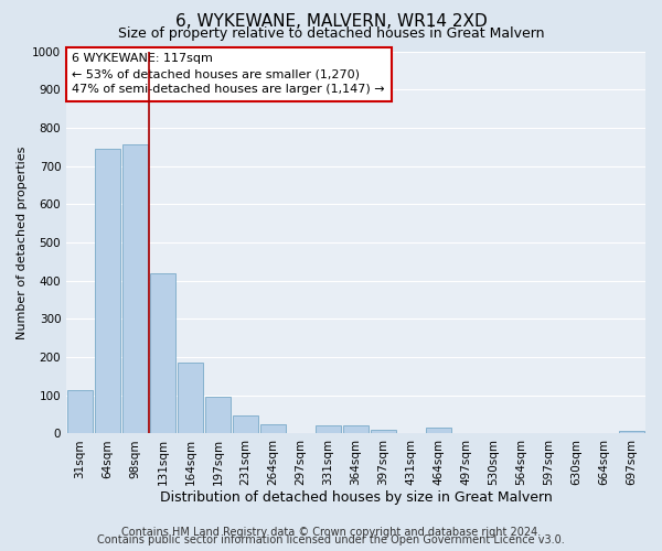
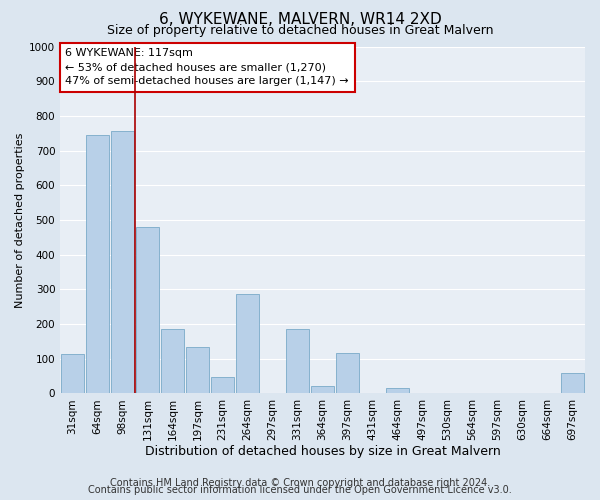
131sqm: 420 -> 480
197sqm: 96 -> 135
264sqm: 25 -> 285
331sqm: 20 -> 185
397sqm: 10 -> 115
697sqm: 7 -> 60
